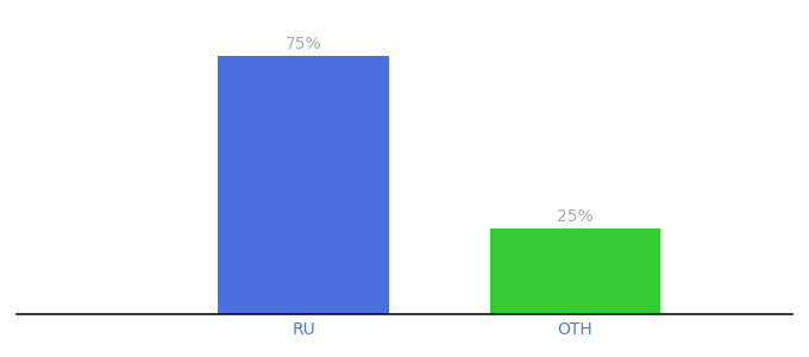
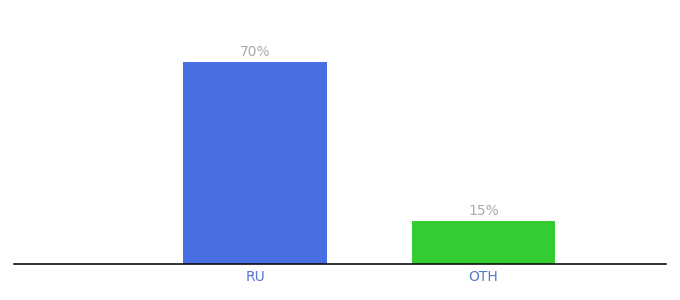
RU: 75% -> 70%
OTH: 25% -> 15%
